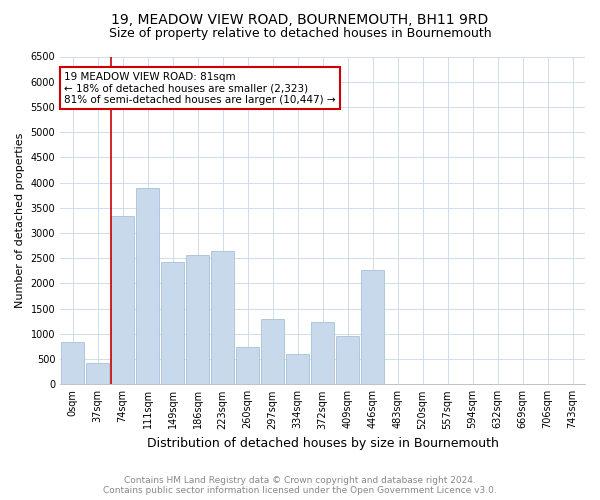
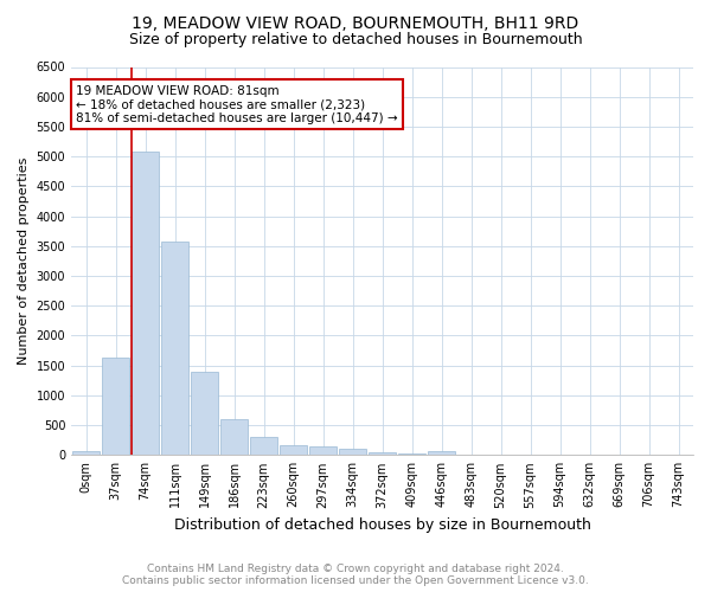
0sqm: 840 -> 80
37sqm: 420 -> 1620
74sqm: 3340 -> 5080
111sqm: 3900 -> 3580
149sqm: 2420 -> 1400
186sqm: 2560 -> 600
223sqm: 2640 -> 300
260sqm: 740 -> 160
297sqm: 1300 -> 140
334sqm: 600 -> 100
372sqm: 1240 -> 60
409sqm: 960 -> 40
446sqm: 2260 -> 60
